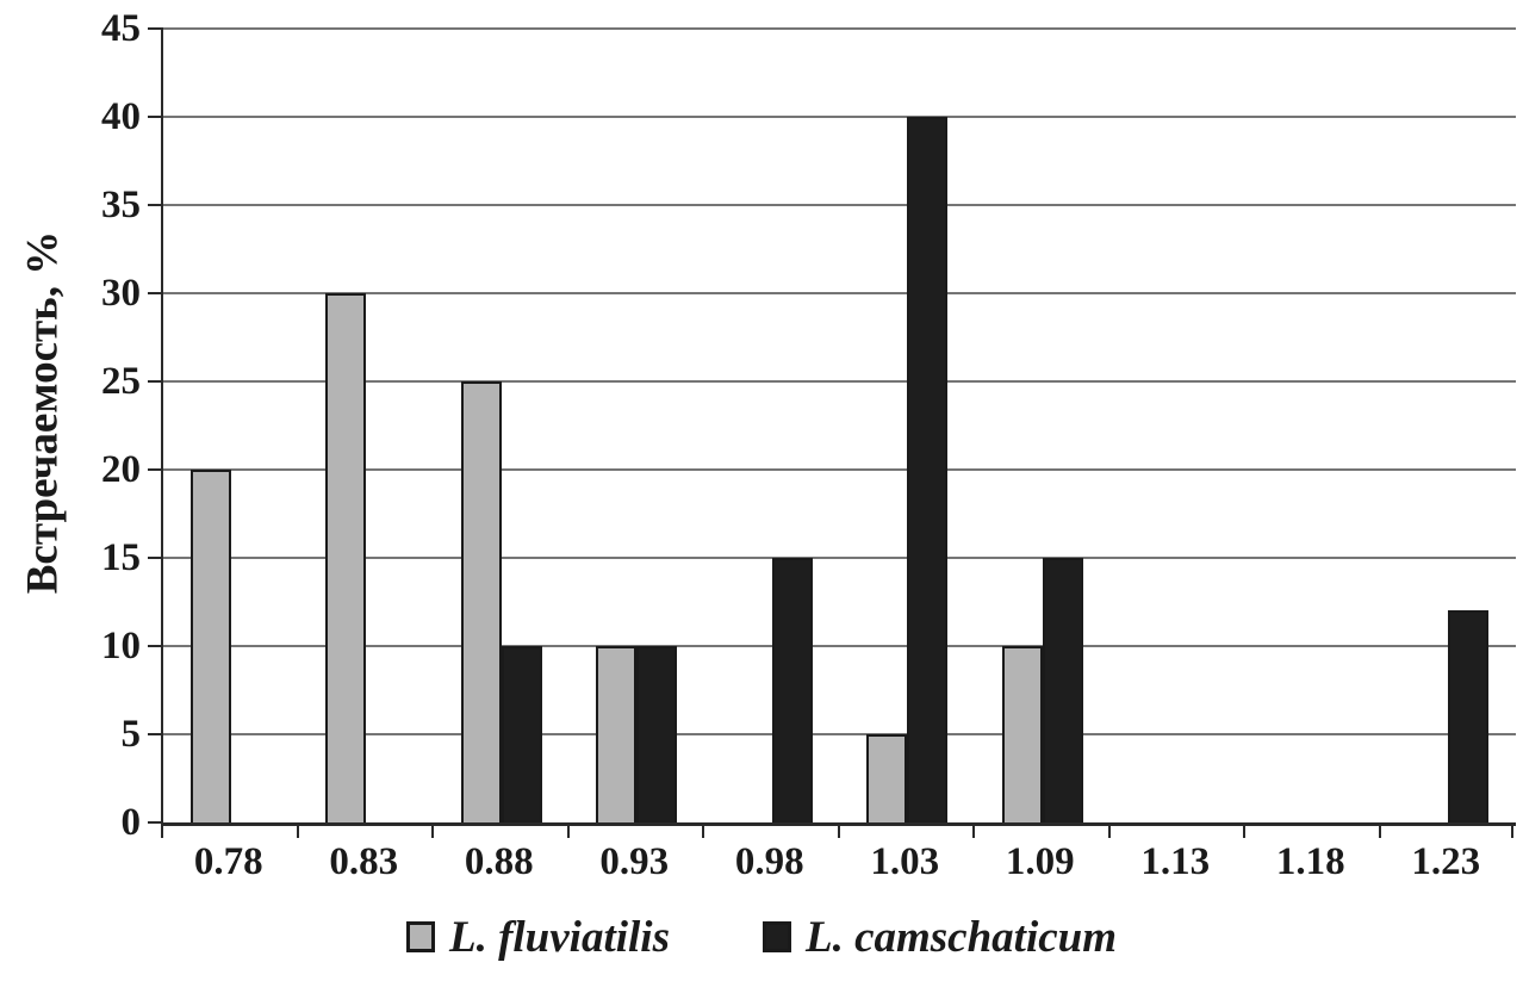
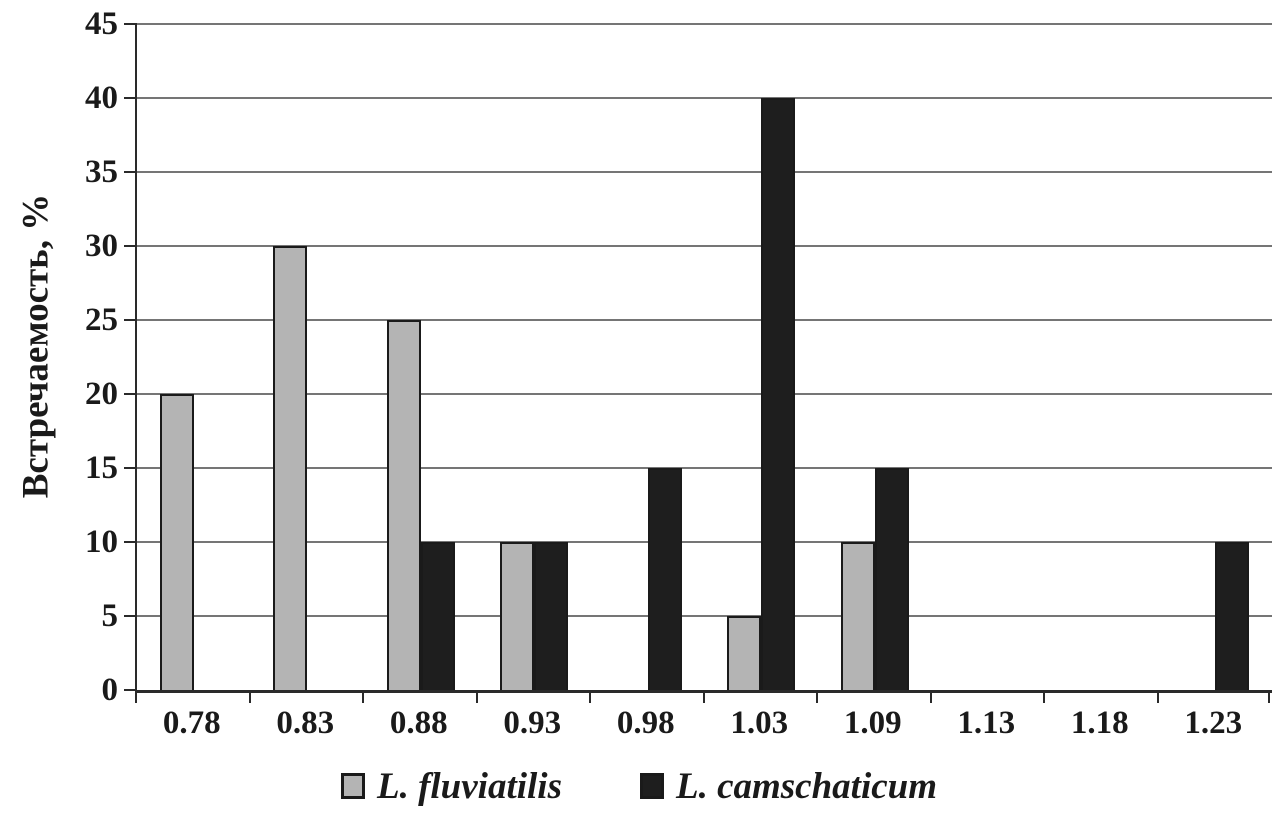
L. camschaticum/1.23: 12 -> 10
